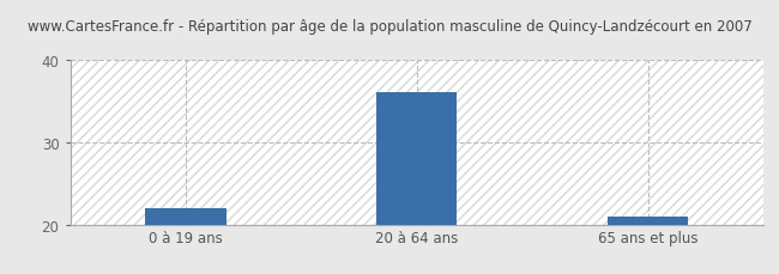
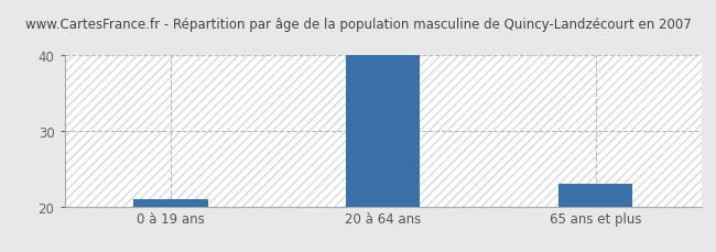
0 à 19 ans: 22 -> 21
20 à 64 ans: 36 -> 40
65 ans et plus: 21 -> 23
